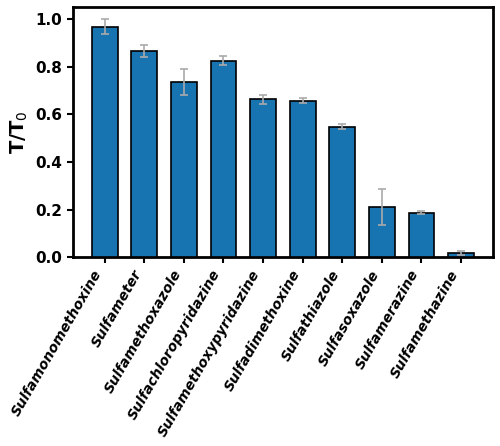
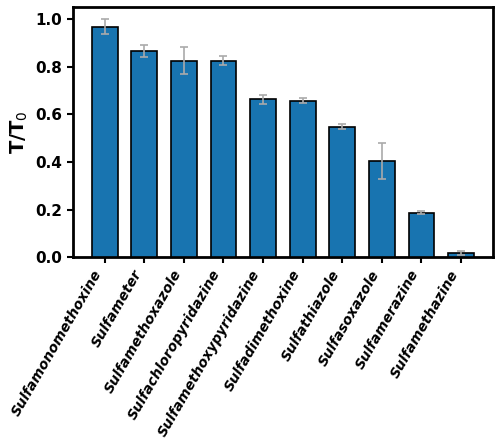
Sulfamethoxazole: 0.735 -> 0.825
Sulfasoxazole: 0.210 -> 0.405
